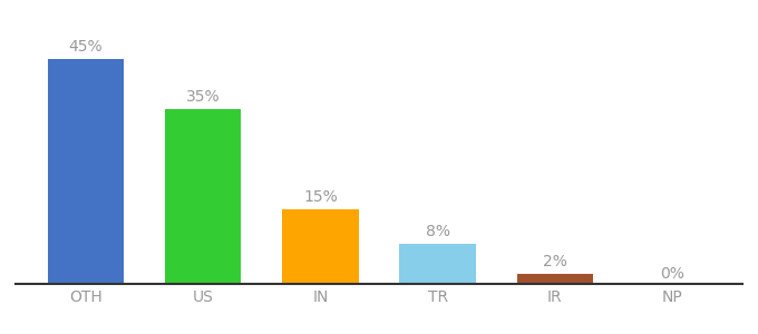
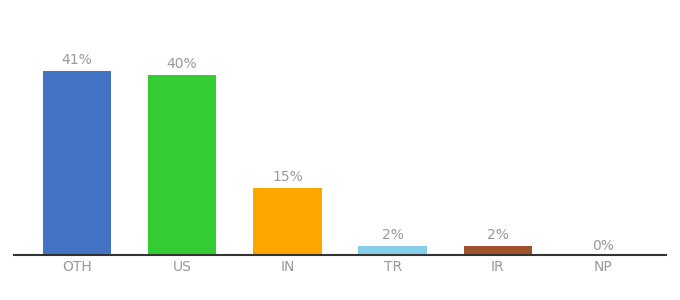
OTH: 45% -> 41%
US: 35% -> 40%
TR: 8% -> 2%
